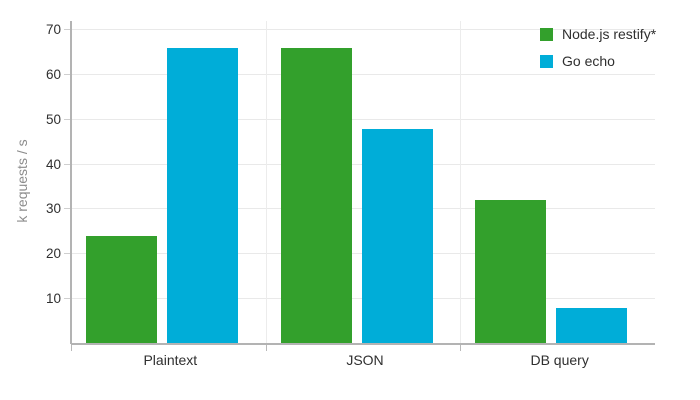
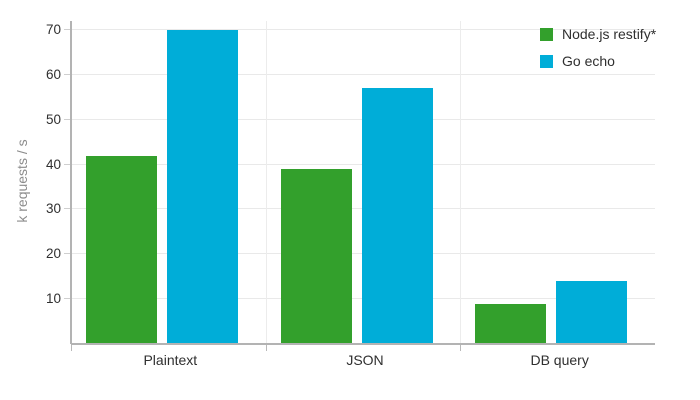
Node.js restify*/Plaintext: 24 -> 42
Go echo/Plaintext: 66 -> 70
Node.js restify*/JSON: 66 -> 39
Go echo/JSON: 48 -> 57
Node.js restify*/DB query: 32 -> 9
Go echo/DB query: 8 -> 14
